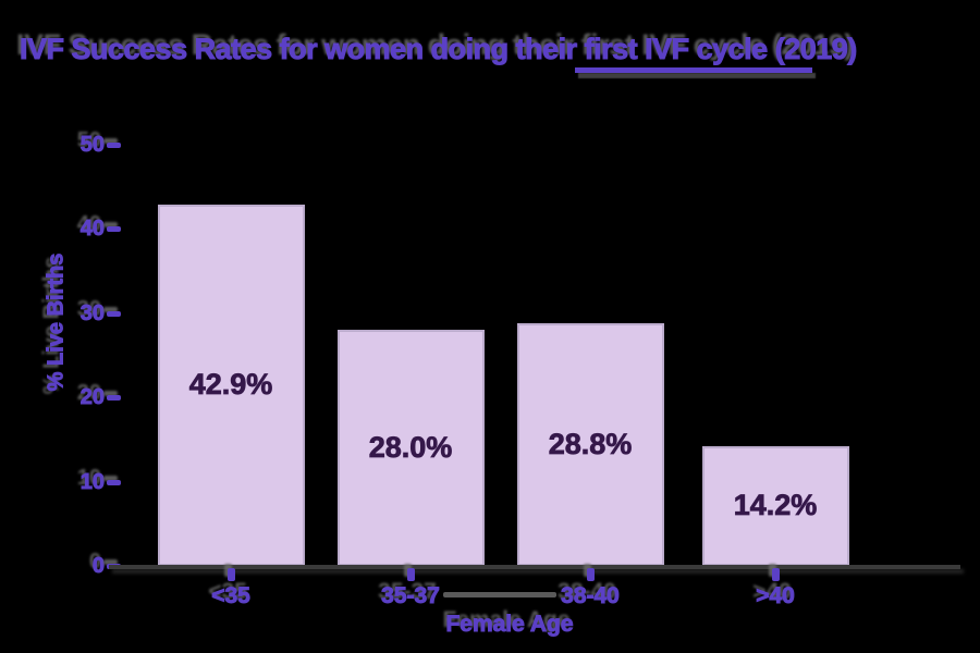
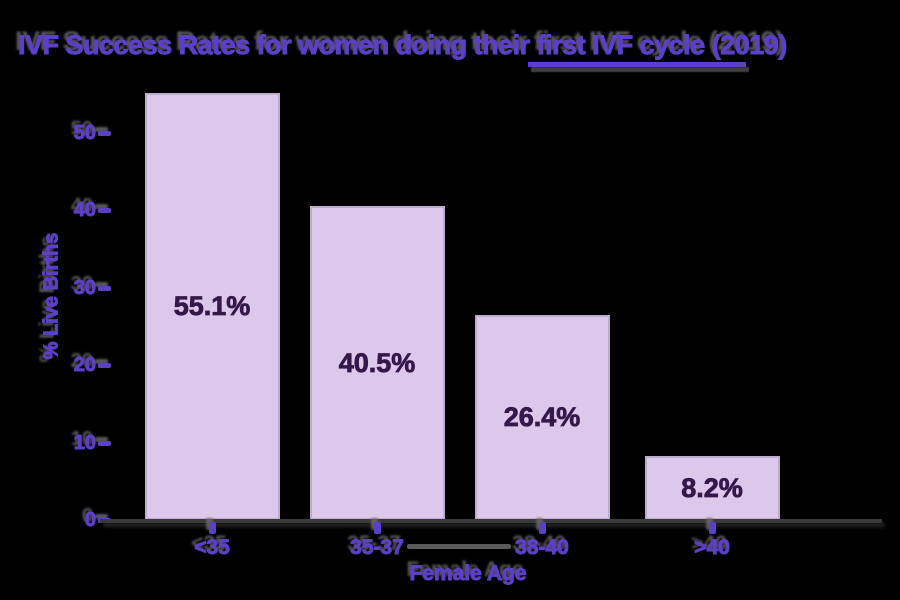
<35: 42.9% -> 55.1%
35-37: 28.0% -> 40.5%
38-40: 28.8% -> 26.4%
>40: 14.2% -> 8.2%
